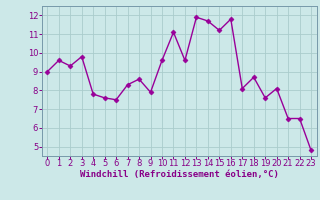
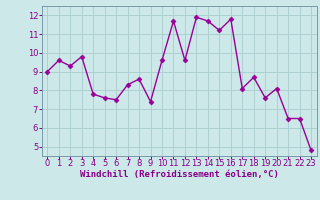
9: 7.9 -> 7.4
11: 11.1 -> 11.7
